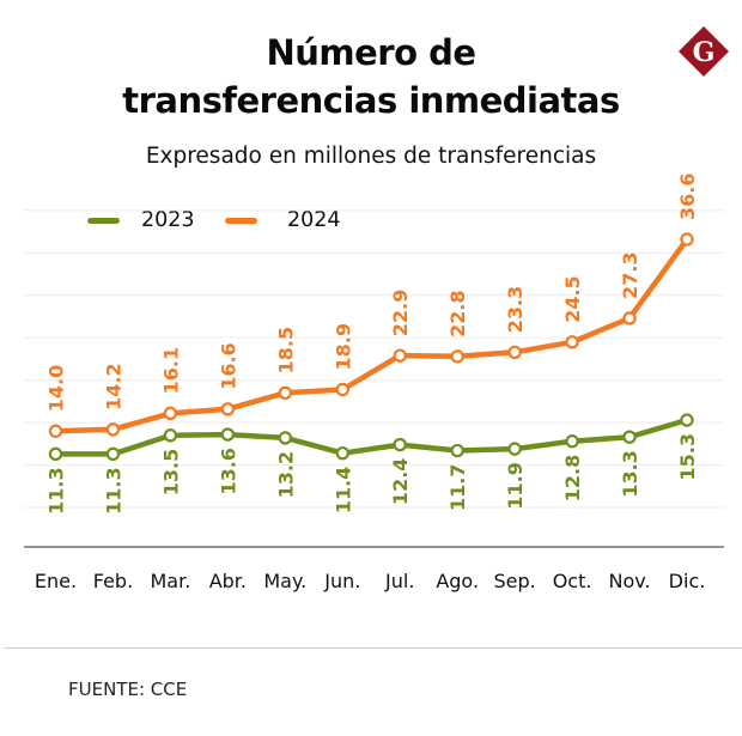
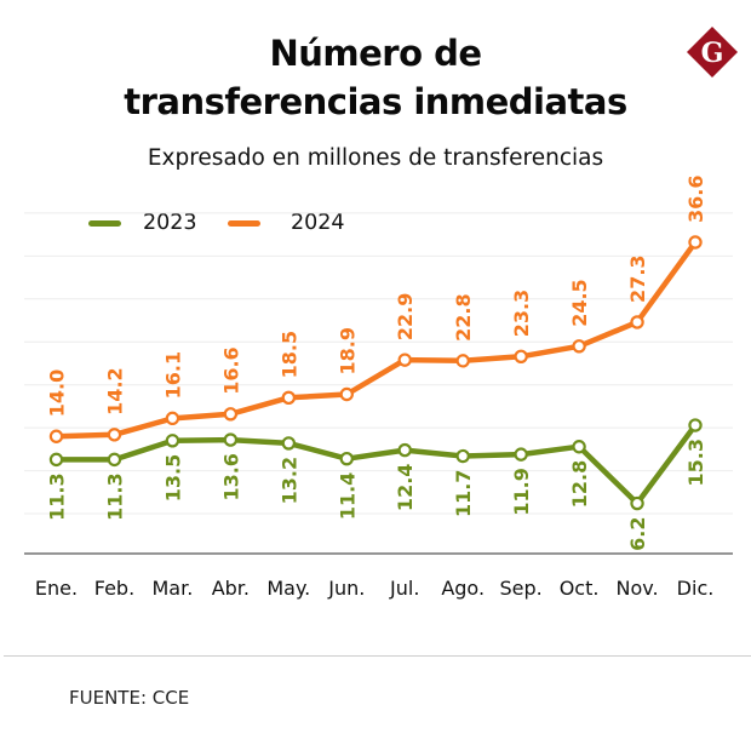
2023/Nov.: 13.3 -> 6.2
